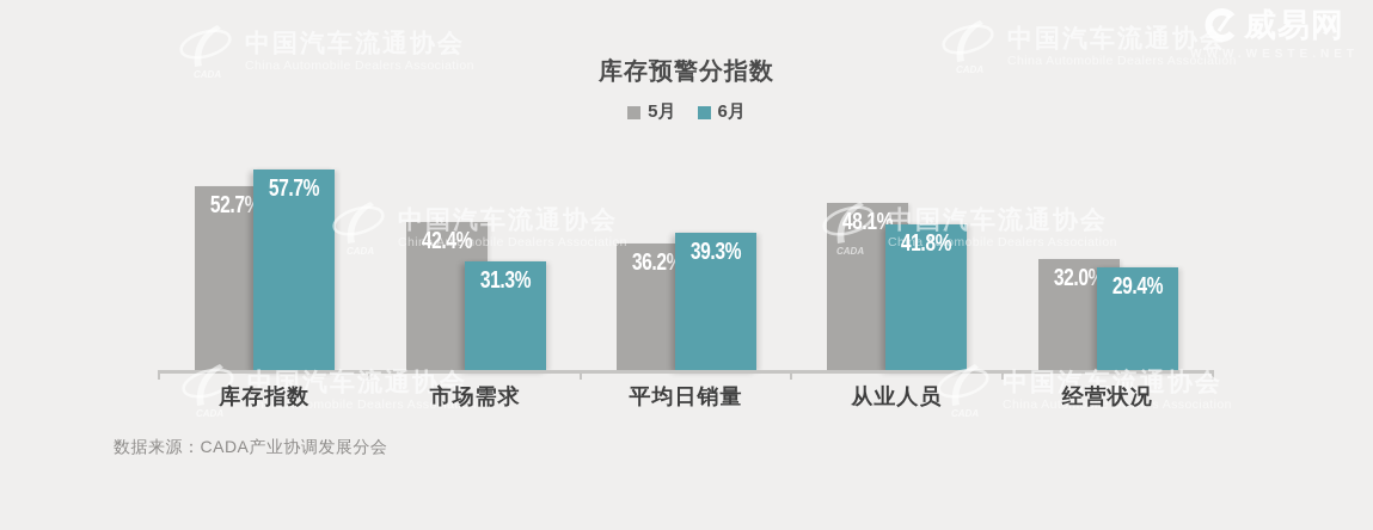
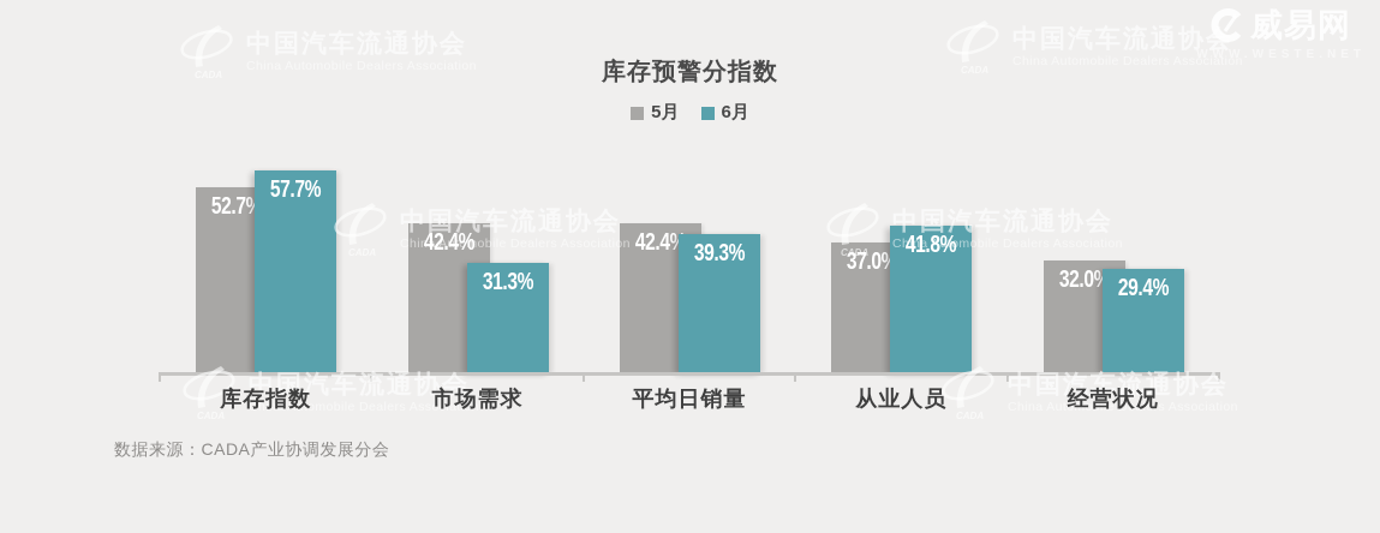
5月/平均日销量: 36.2% -> 42.4%
5月/从业人员: 48.1% -> 37.0%
